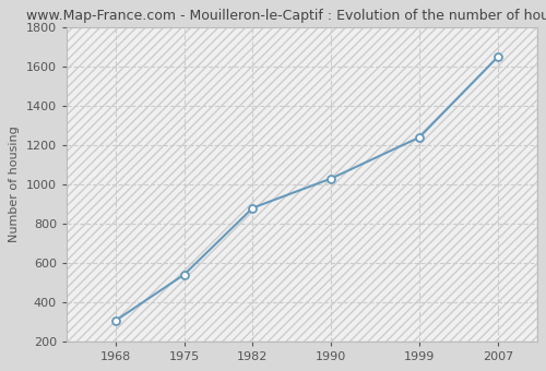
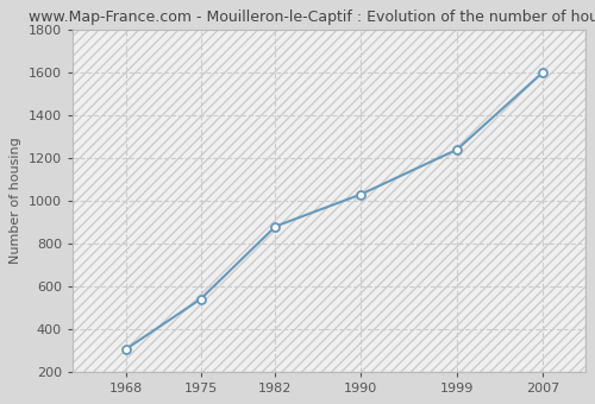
2007: 1650 -> 1600
